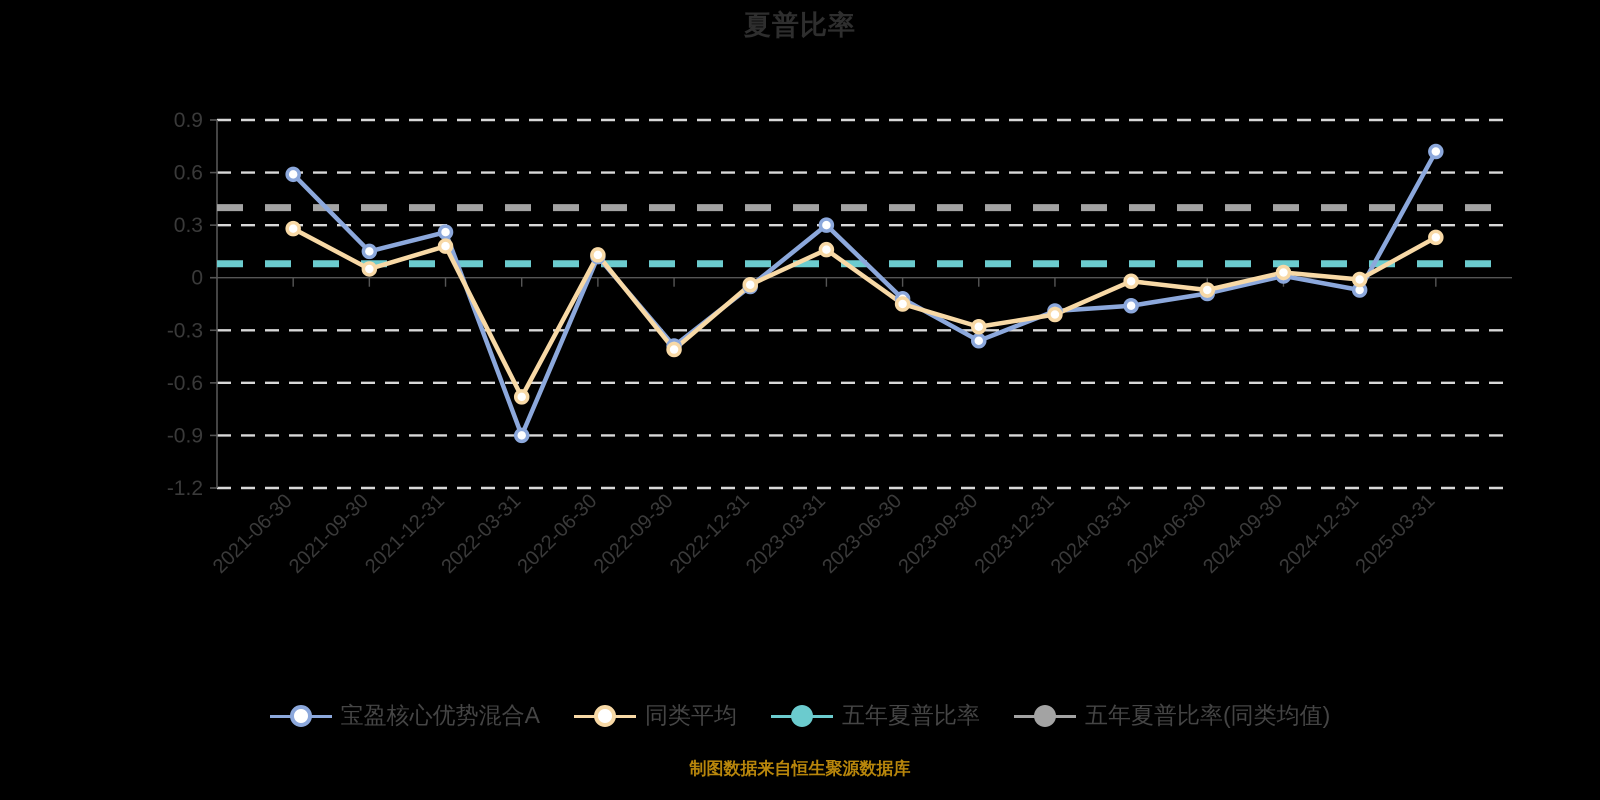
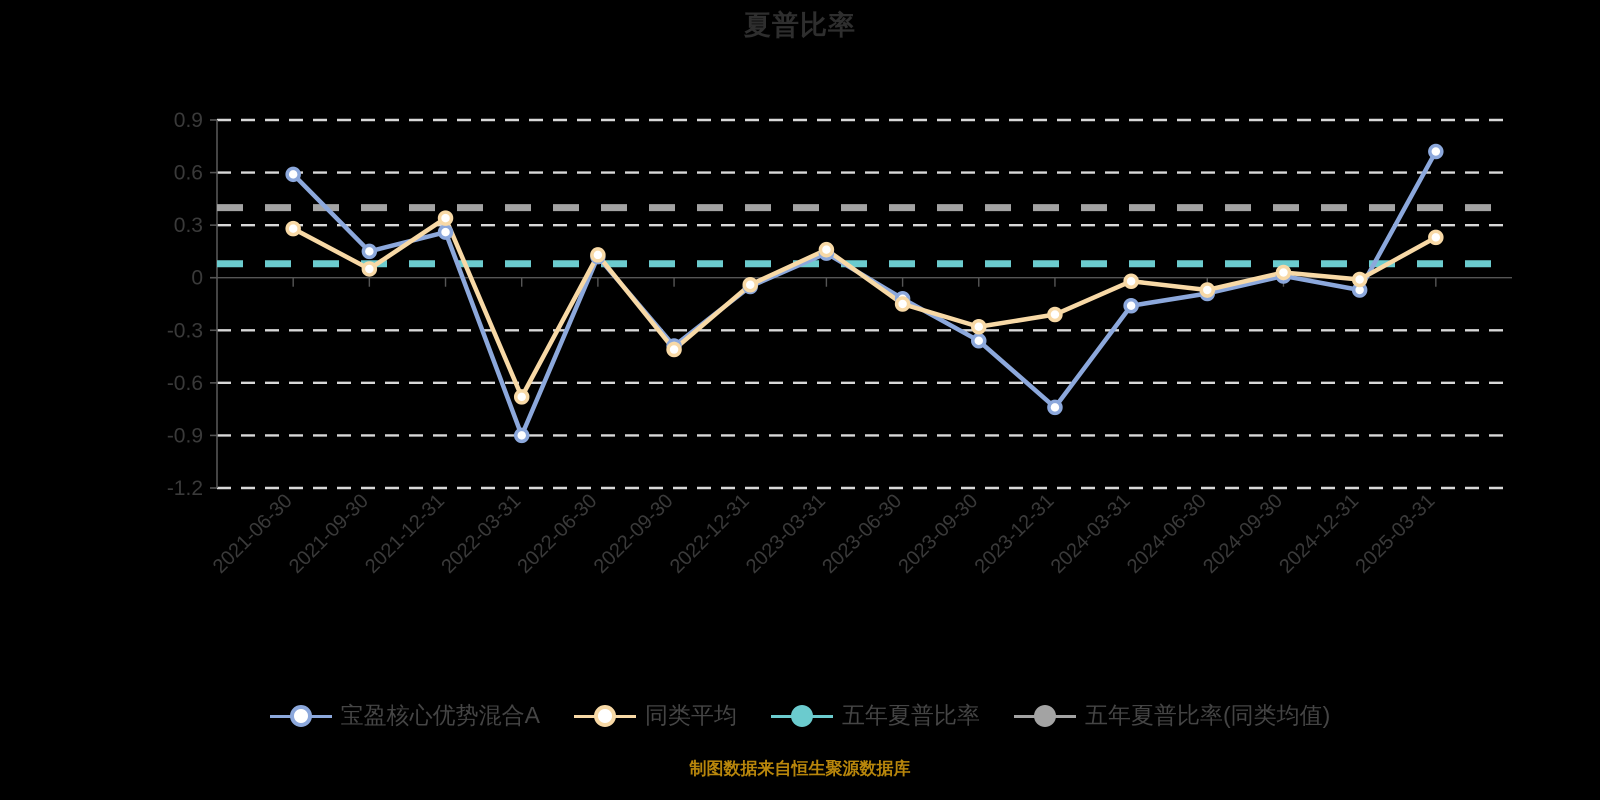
同类平均/2021-12-31: 0.18 -> 0.34
宝盈核心优势混合A/2023-03-31: 0.30 -> 0.14
宝盈核心优势混合A/2023-12-31: -0.19 -> -0.74
